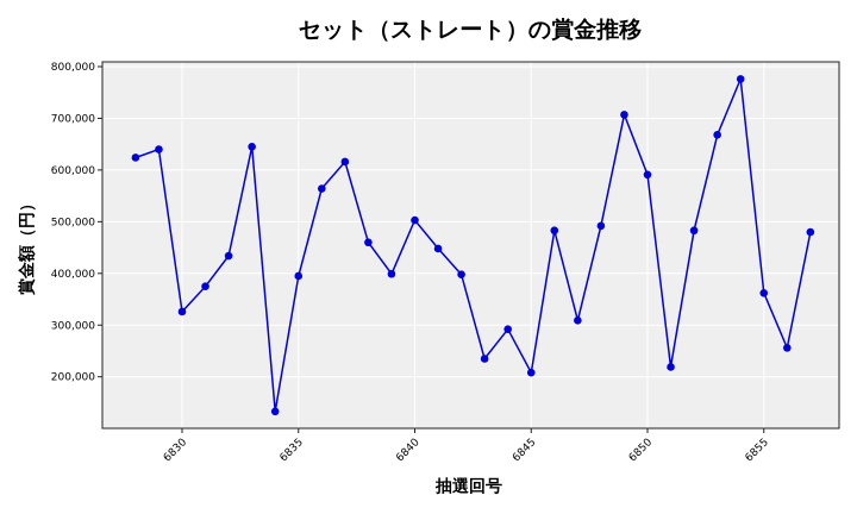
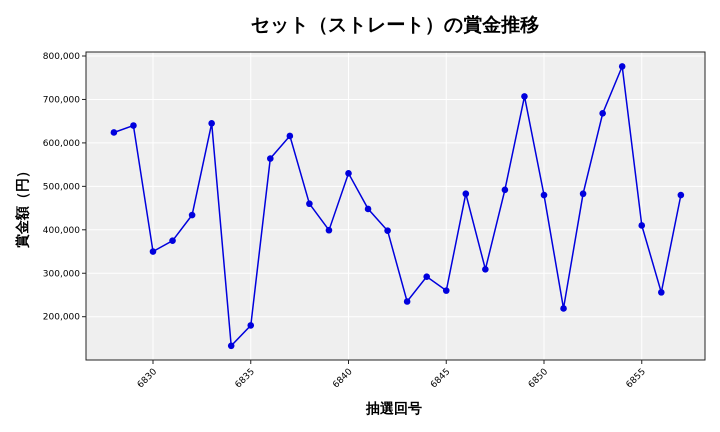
6830: 330000 -> 350000
6835: 400000 -> 180000
6840: 500000 -> 530000
6845: 210000 -> 260000
6850: 590000 -> 480000
6855: 360000 -> 410000
